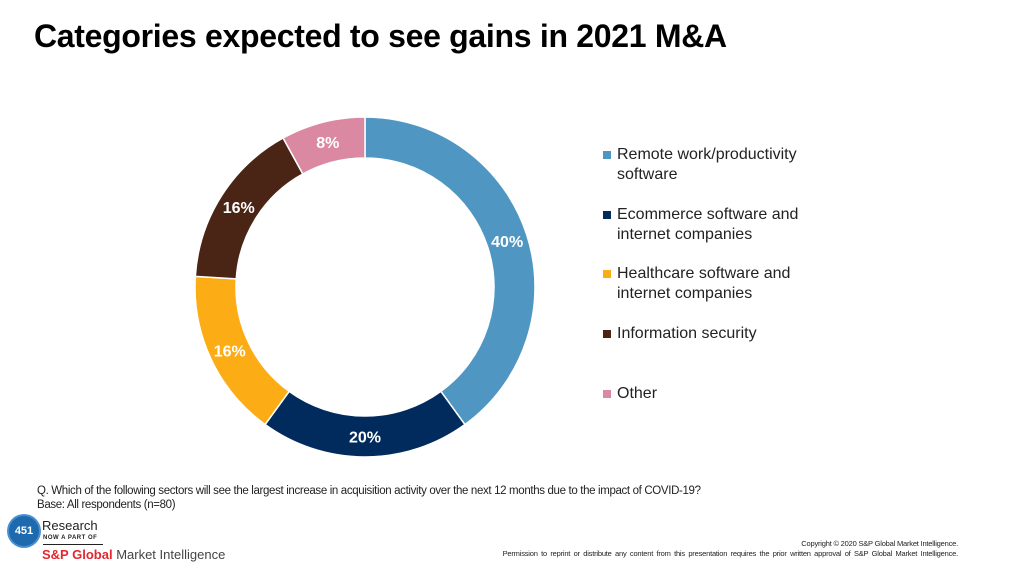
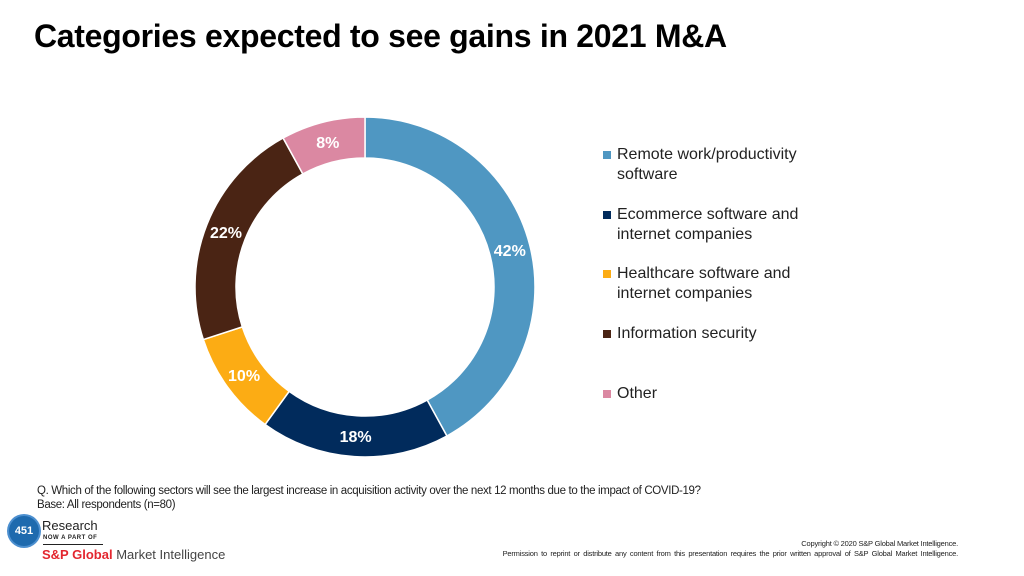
Remote work/productivity software: 40% -> 42%
Ecommerce software and internet companies: 20% -> 18%
Healthcare software and internet companies: 16% -> 10%
Information security: 16% -> 22%
